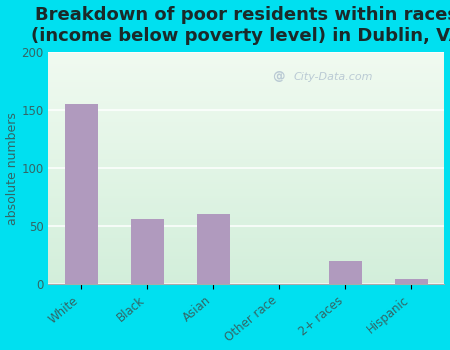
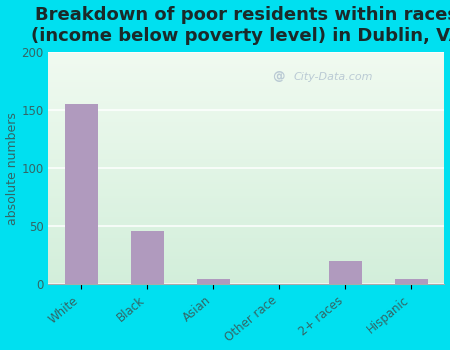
Black: 56 -> 46
Asian: 60 -> 4
